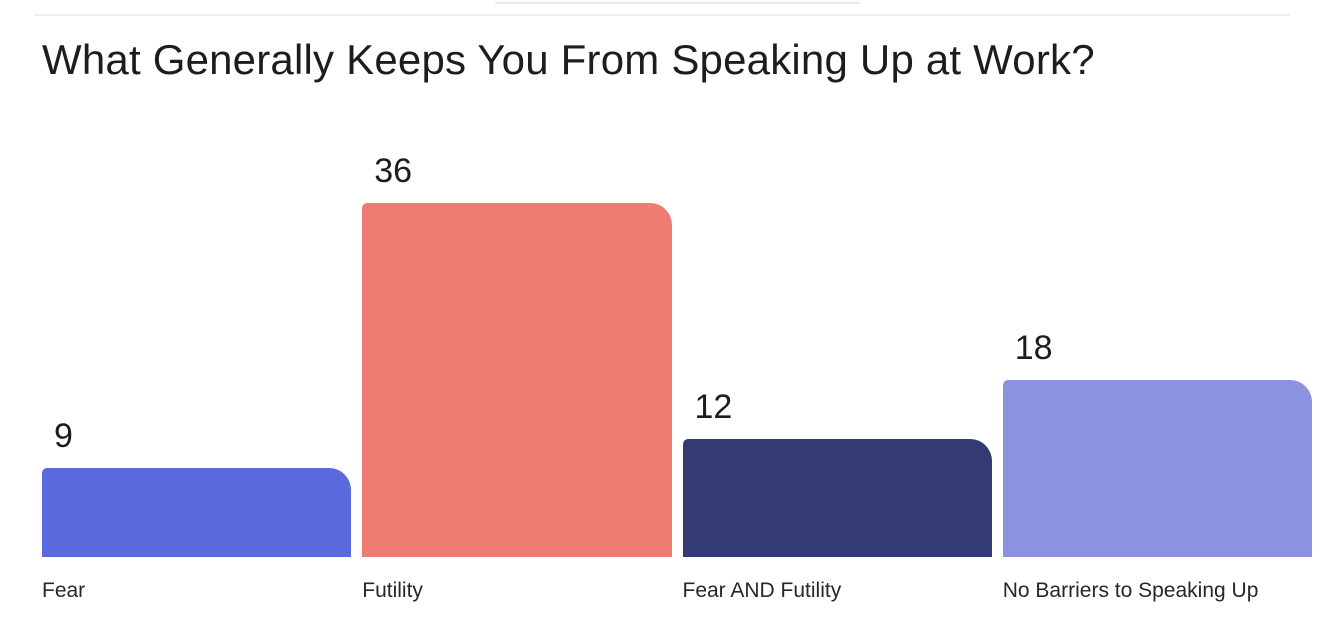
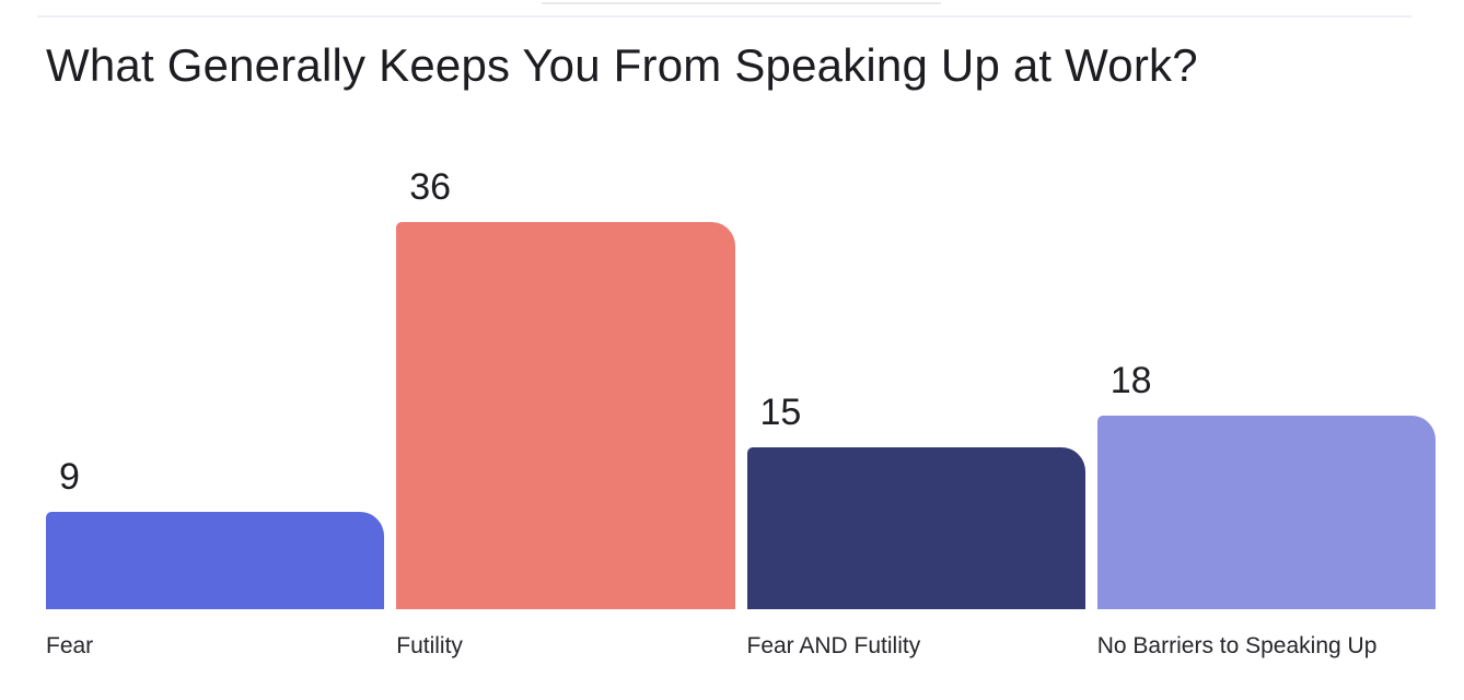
Fear AND Futility: 12 -> 15
